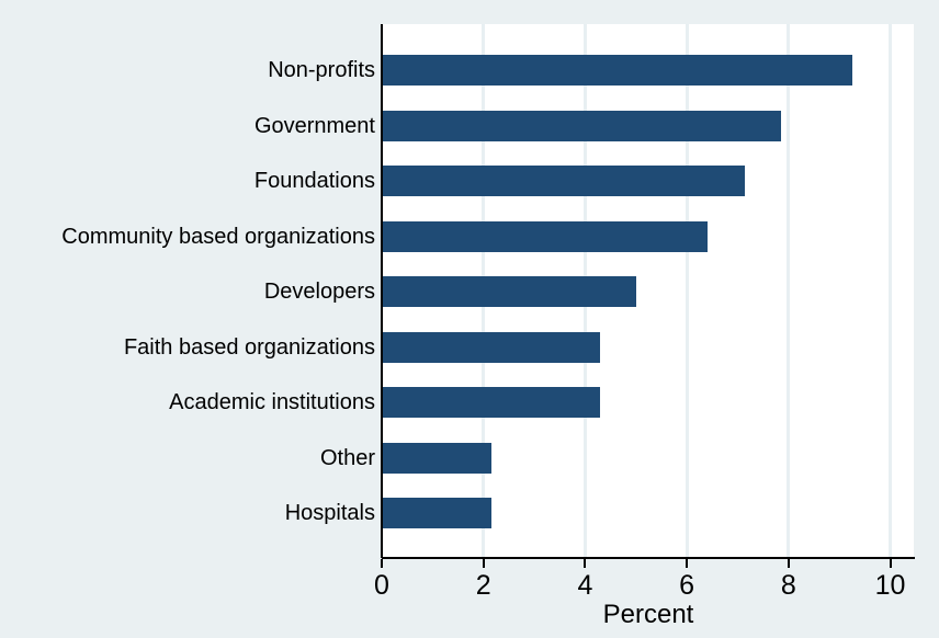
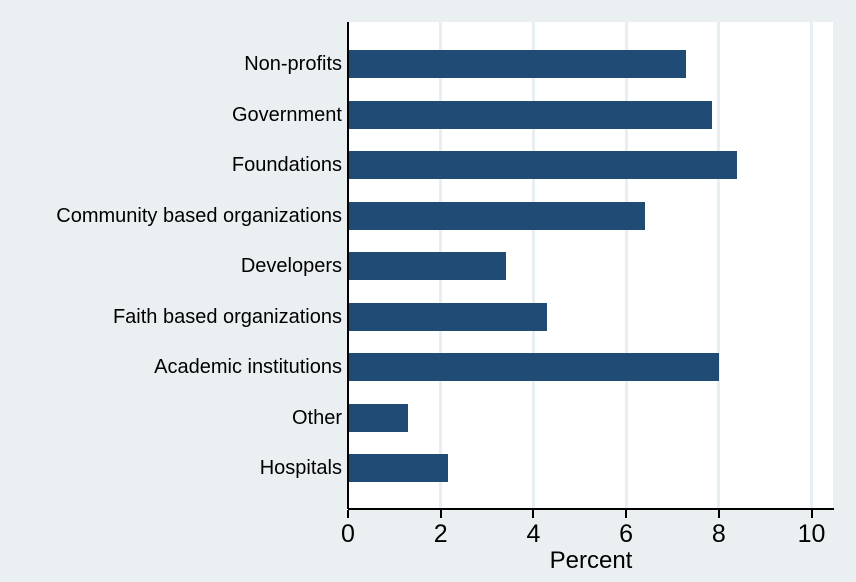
Non-profits: 9.2 -> 7.3
Foundations: 7.2 -> 8.4
Developers: 5.0 -> 3.4
Academic institutions: 4.3 -> 8.0
Other: 2.1 -> 1.3
